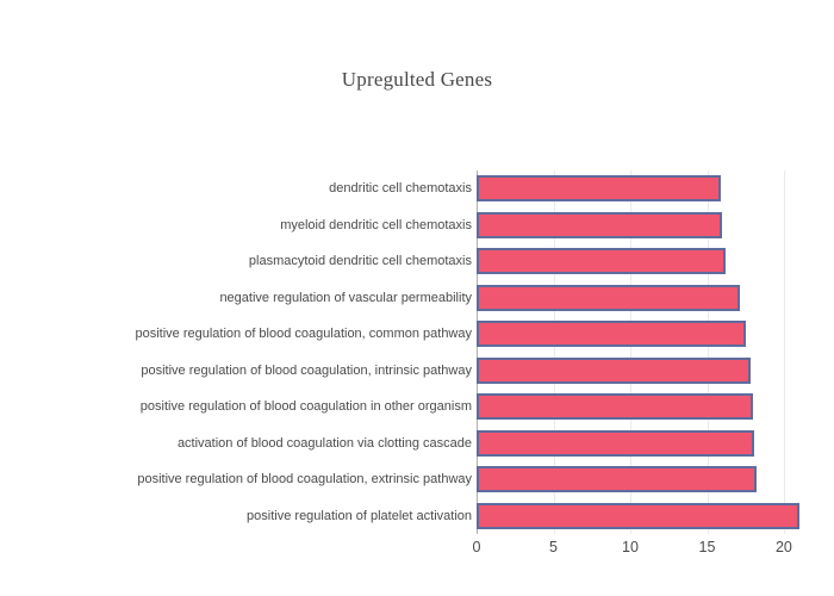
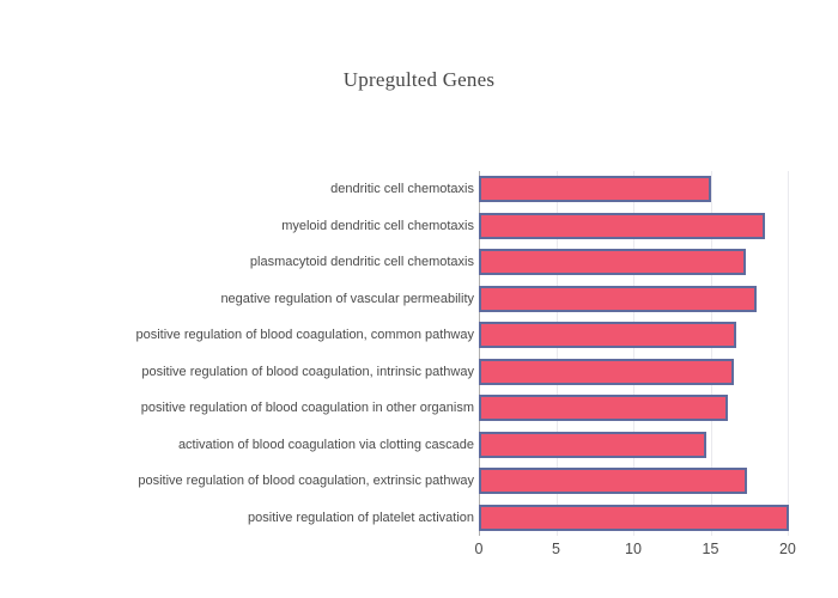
dendritic cell chemotaxis: 15.9 -> 15.0
myeloid dendritic cell chemotaxis: 16.0 -> 18.5
plasmacytoid dendritic cell chemotaxis: 16.2 -> 17.3
negative regulation of vascular permeability: 17.1 -> 18.0
positive regulation of blood coagulation, common pathway: 17.5 -> 16.7
positive regulation of blood coagulation, intrinsic pathway: 17.8 -> 16.5
positive regulation of blood coagulation in other organism: 18.0 -> 16.1
activation of blood coagulation via clotting cascade: 18.1 -> 14.7
positive regulation of blood coagulation, extrinsic pathway: 18.2 -> 17.4
positive regulation of platelet activation: 21.0 -> 20.1
